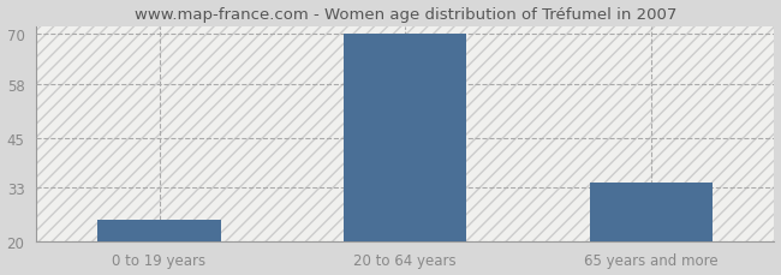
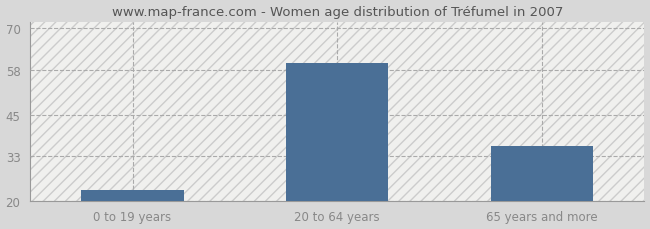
0 to 19 years: 25 -> 23
20 to 64 years: 70 -> 60
65 years and more: 34 -> 36
